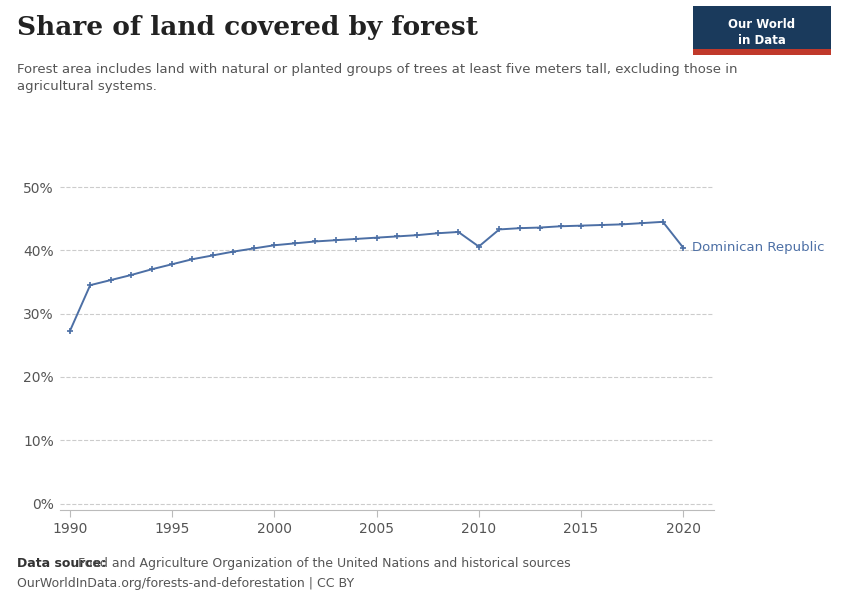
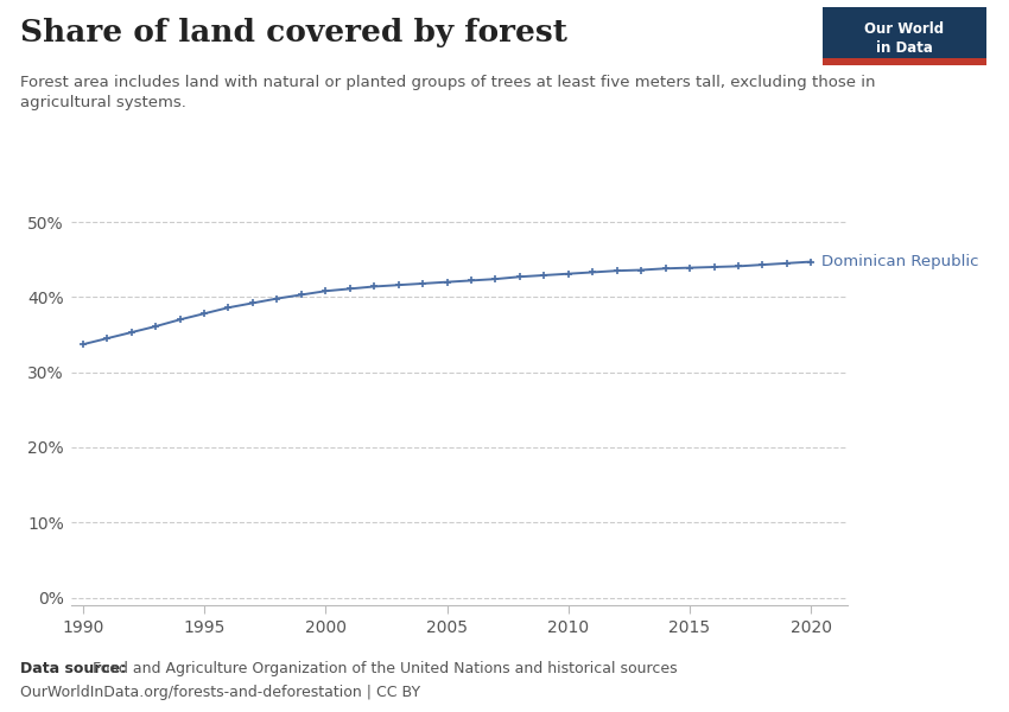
1990: 27.2% -> 33.7%
2010: 40.6% -> 43.1%
2020: 40.4% -> 44.7%
